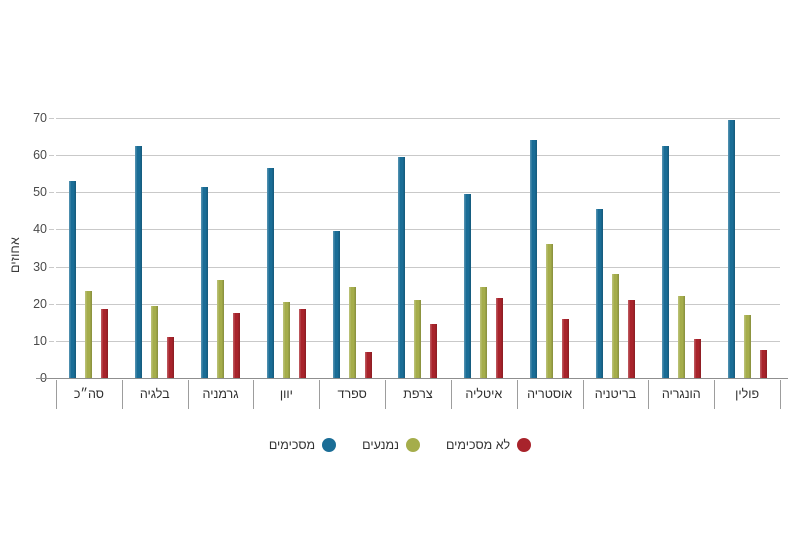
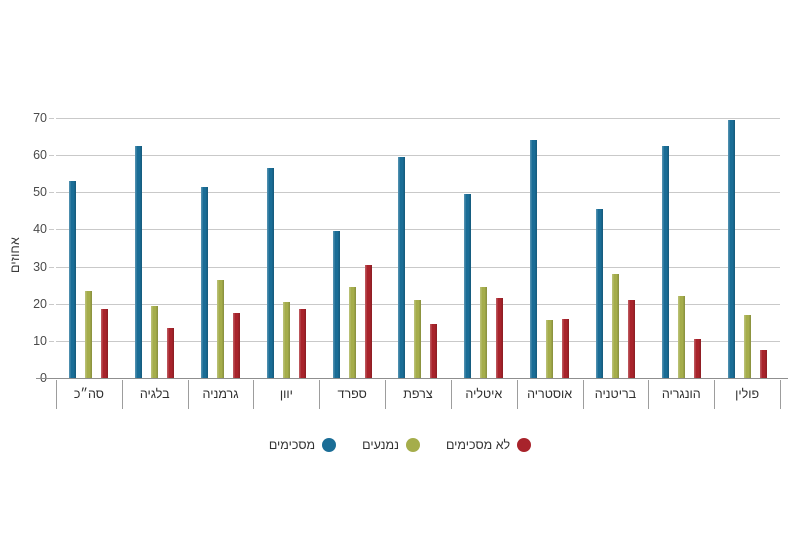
לא מסכימים/בלגיה: 11 -> 14
לא מסכימים/ספרד: 7 -> 30
נמנעים/אוסטריה: 36 -> 16
